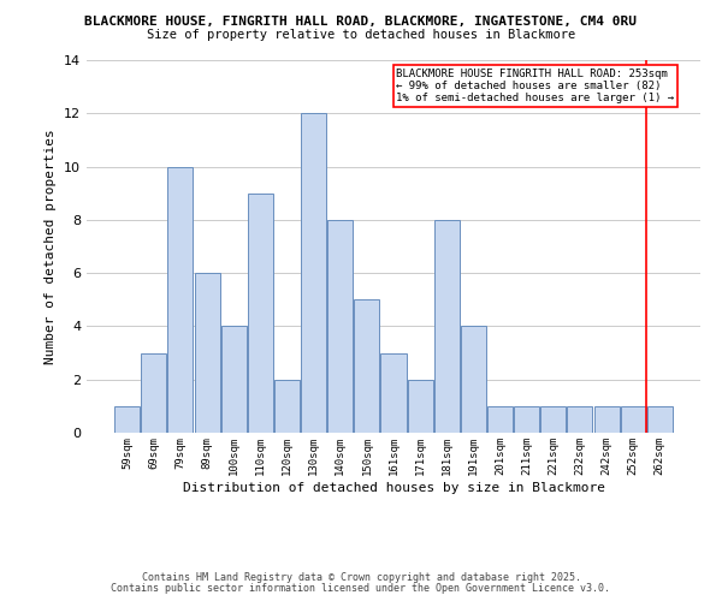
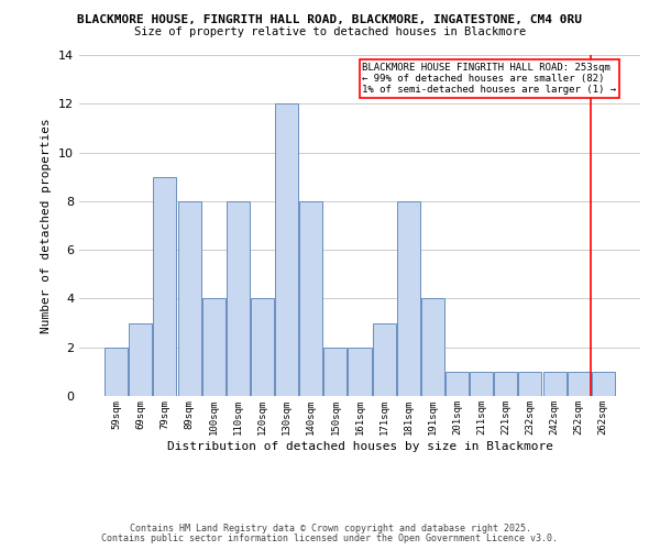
59sqm: 1 -> 2
79sqm: 10 -> 9
89sqm: 6 -> 8
110sqm: 9 -> 8
120sqm: 2 -> 4
150sqm: 5 -> 2
161sqm: 3 -> 2
171sqm: 2 -> 3
